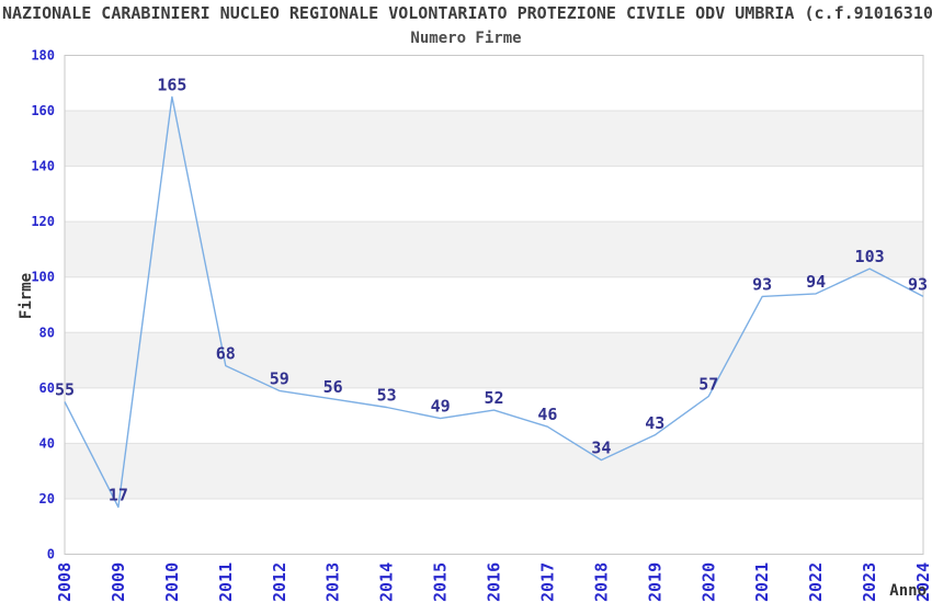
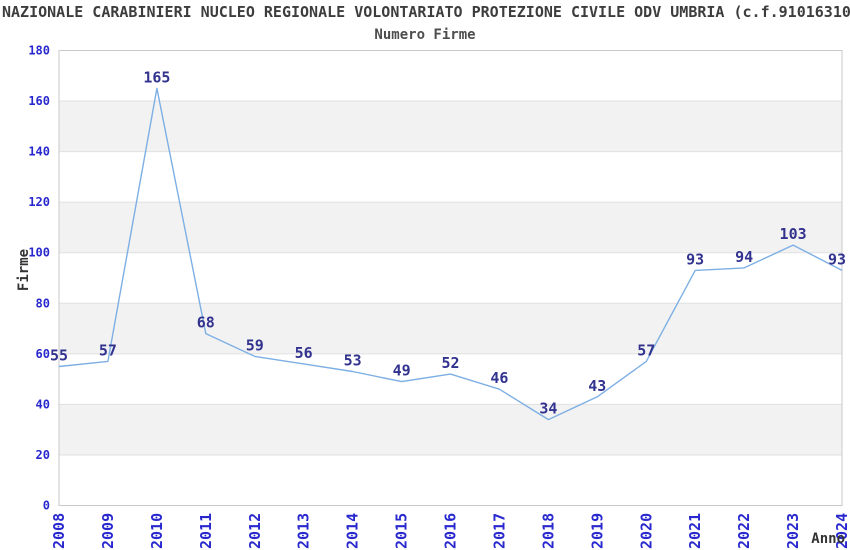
2009: 17 -> 57
